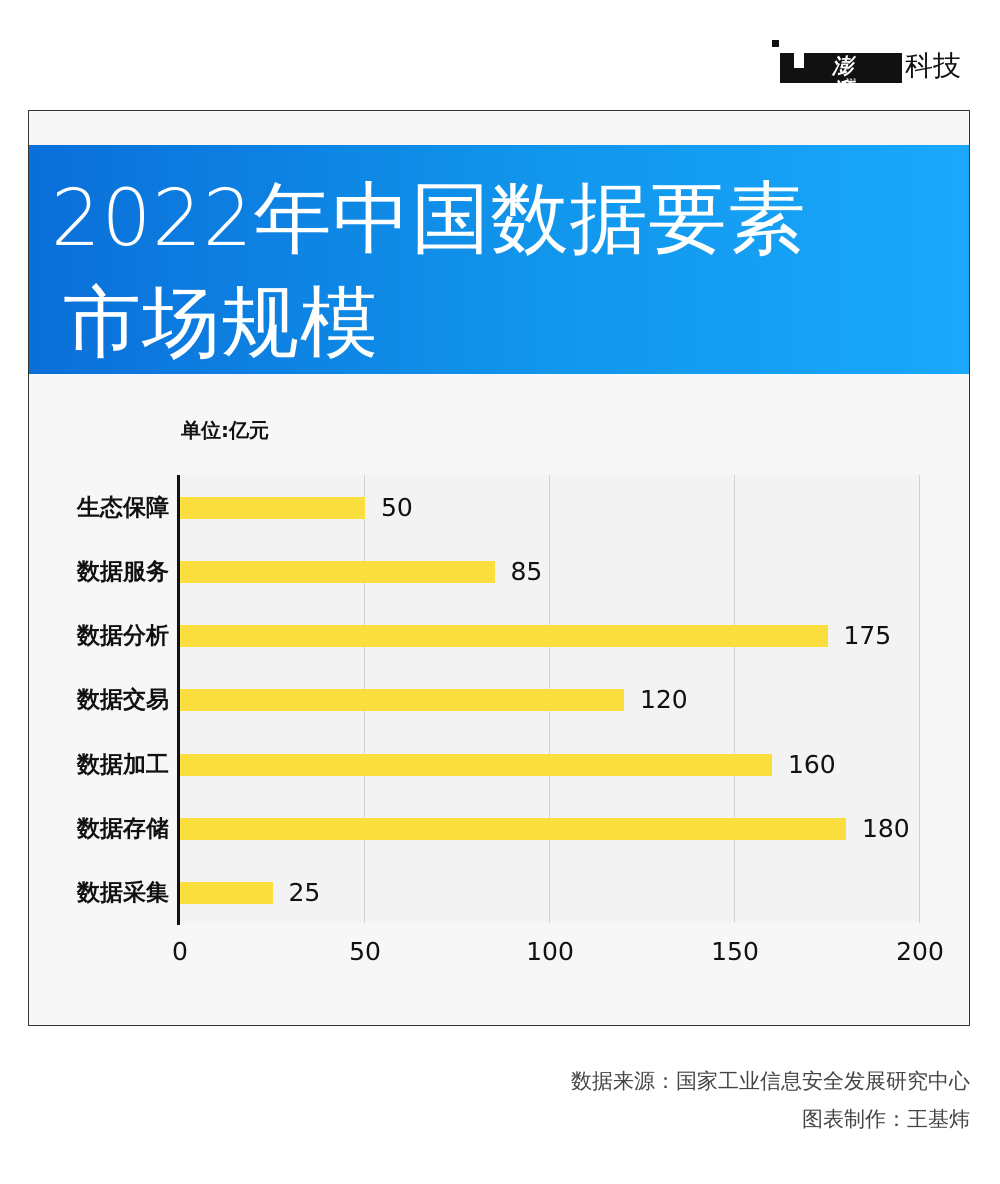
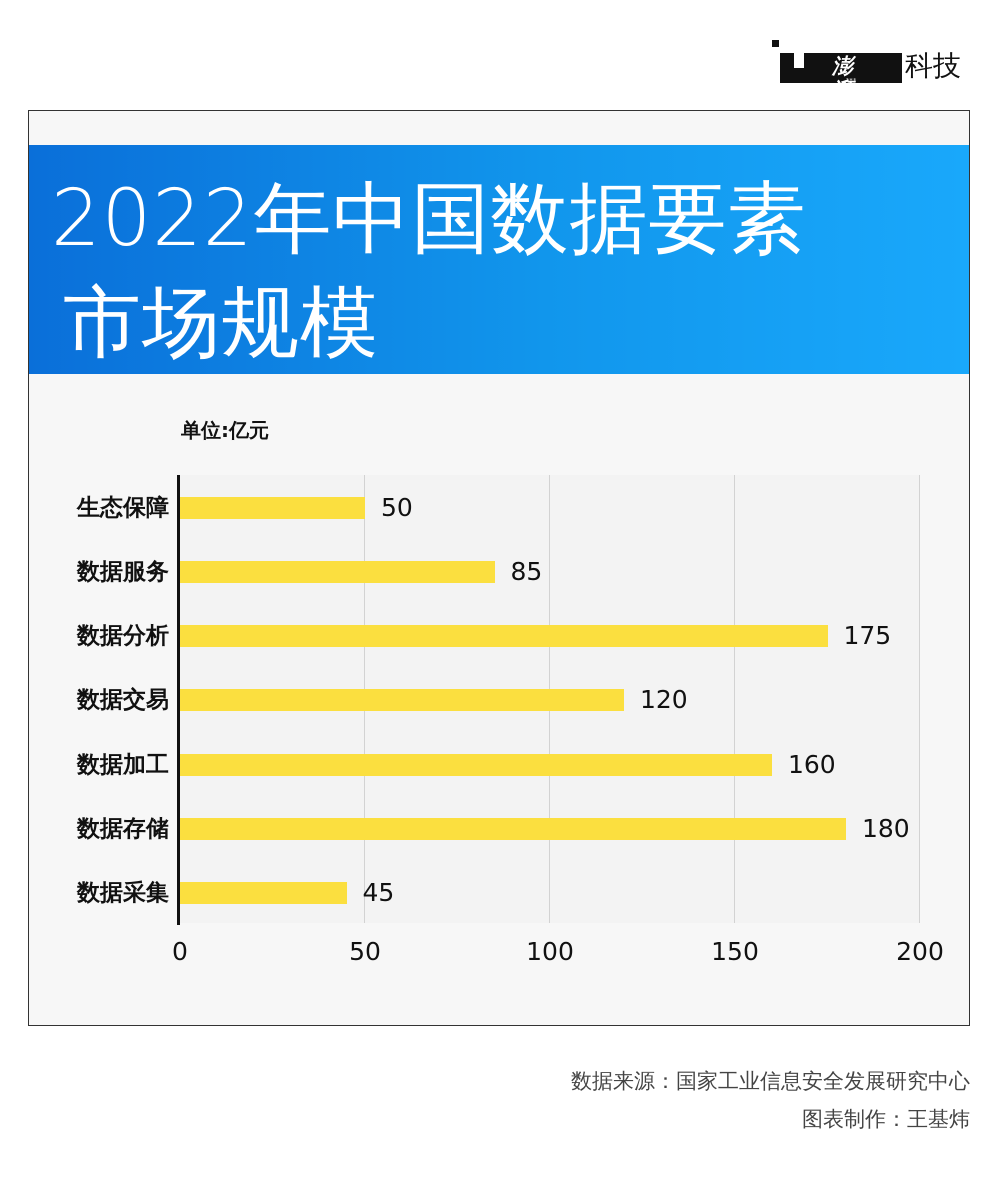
数据采集: 25 -> 45
